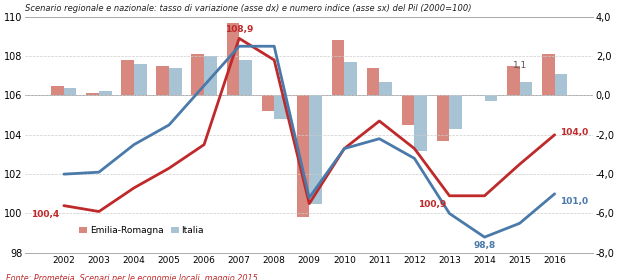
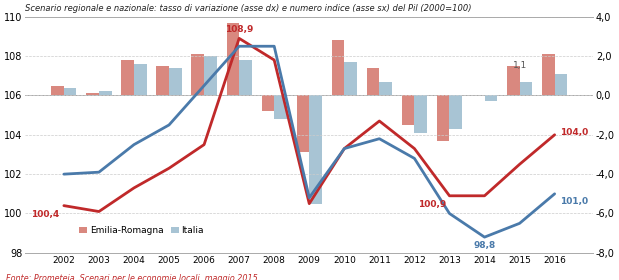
Emilia-Romagna/2009: -6,2 -> -2,9
Italia/2012: -2,8 -> -1,9
